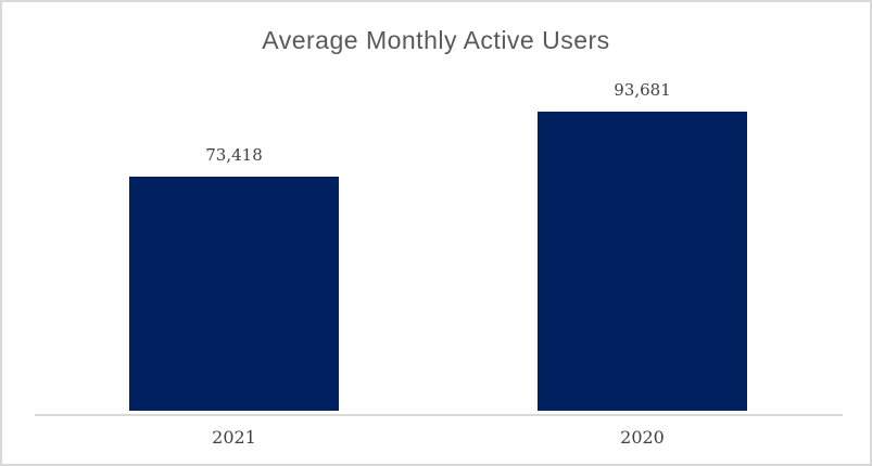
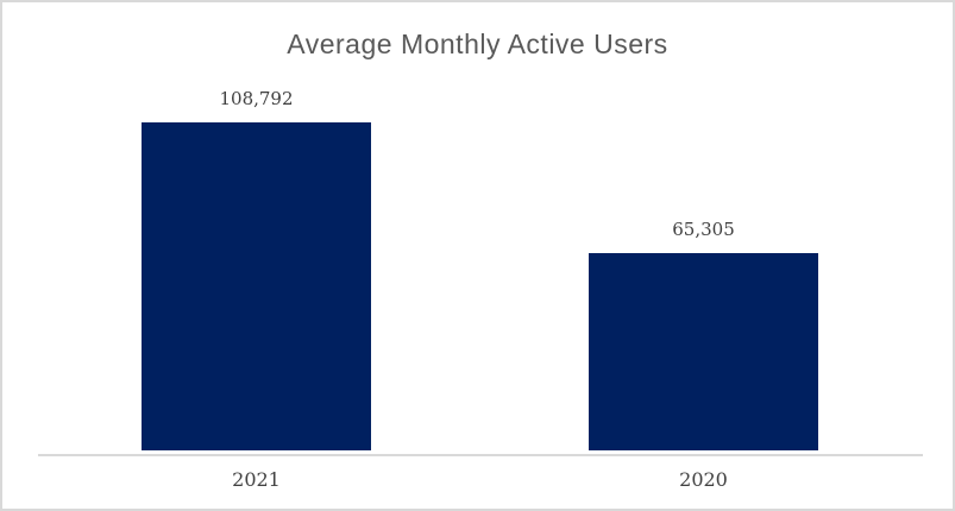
2021: 73,418 -> 108,792
2020: 93,681 -> 65,305
